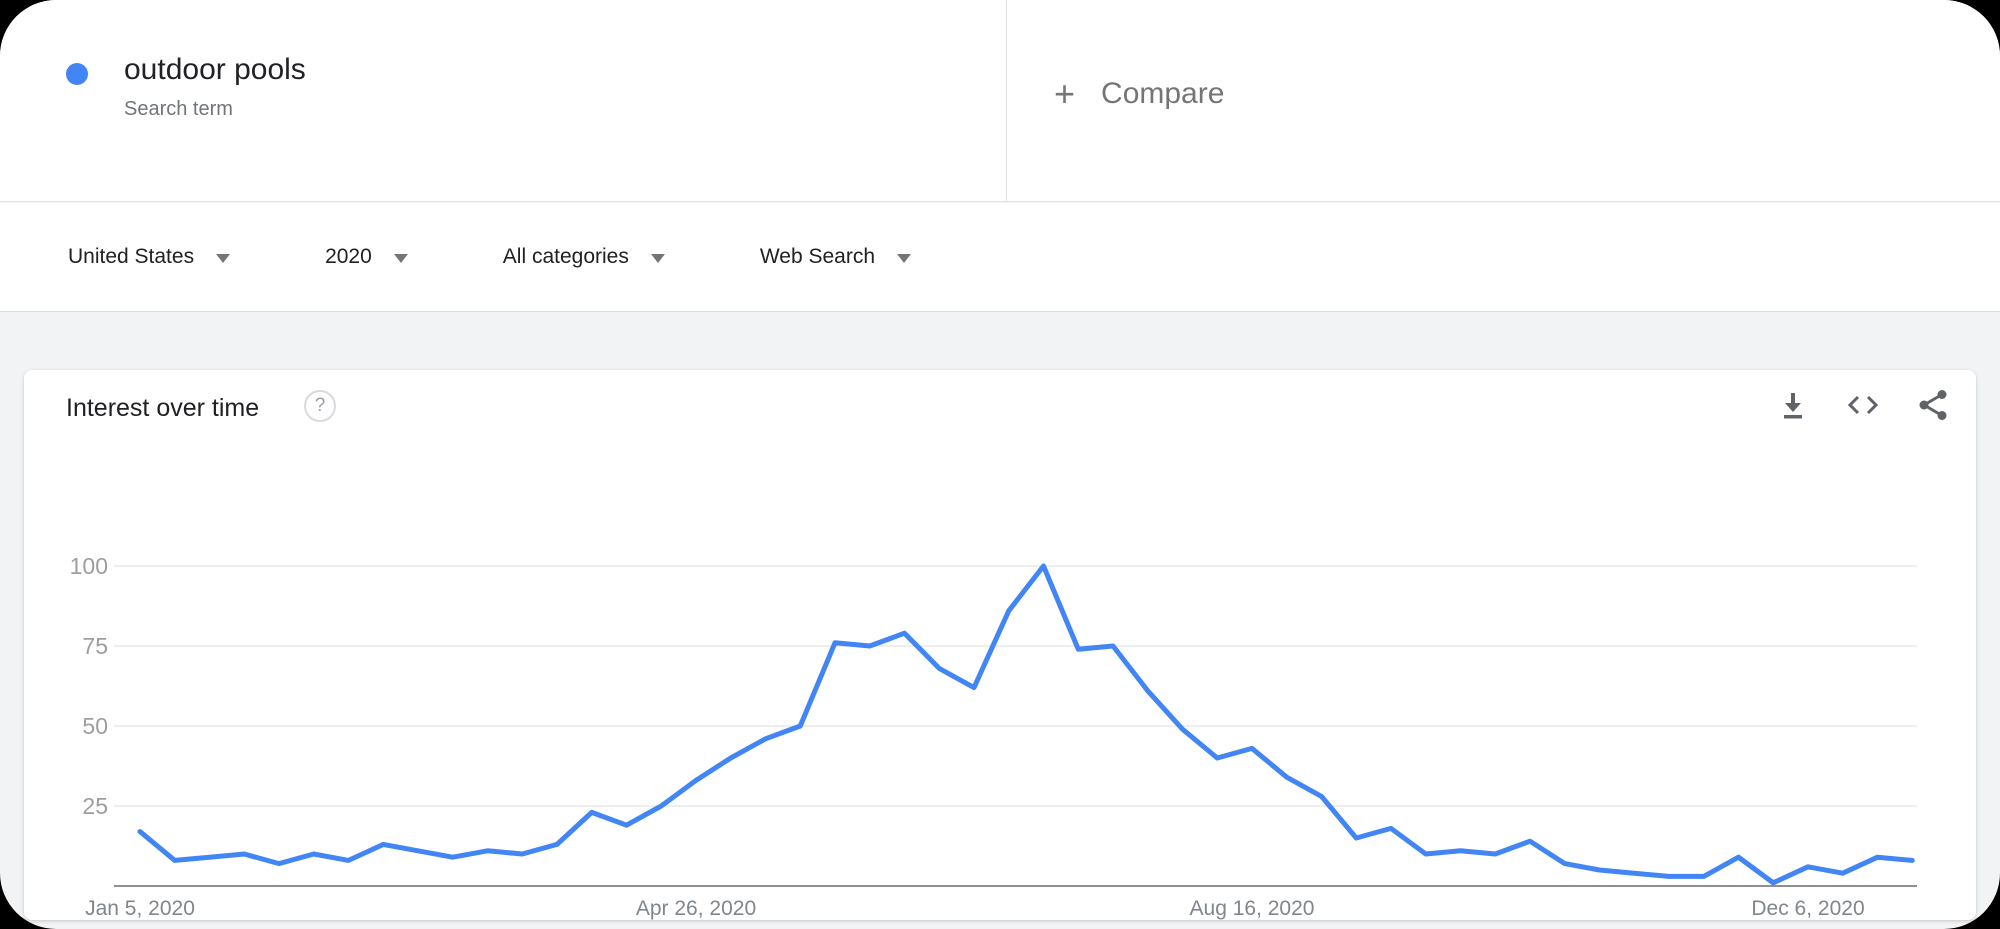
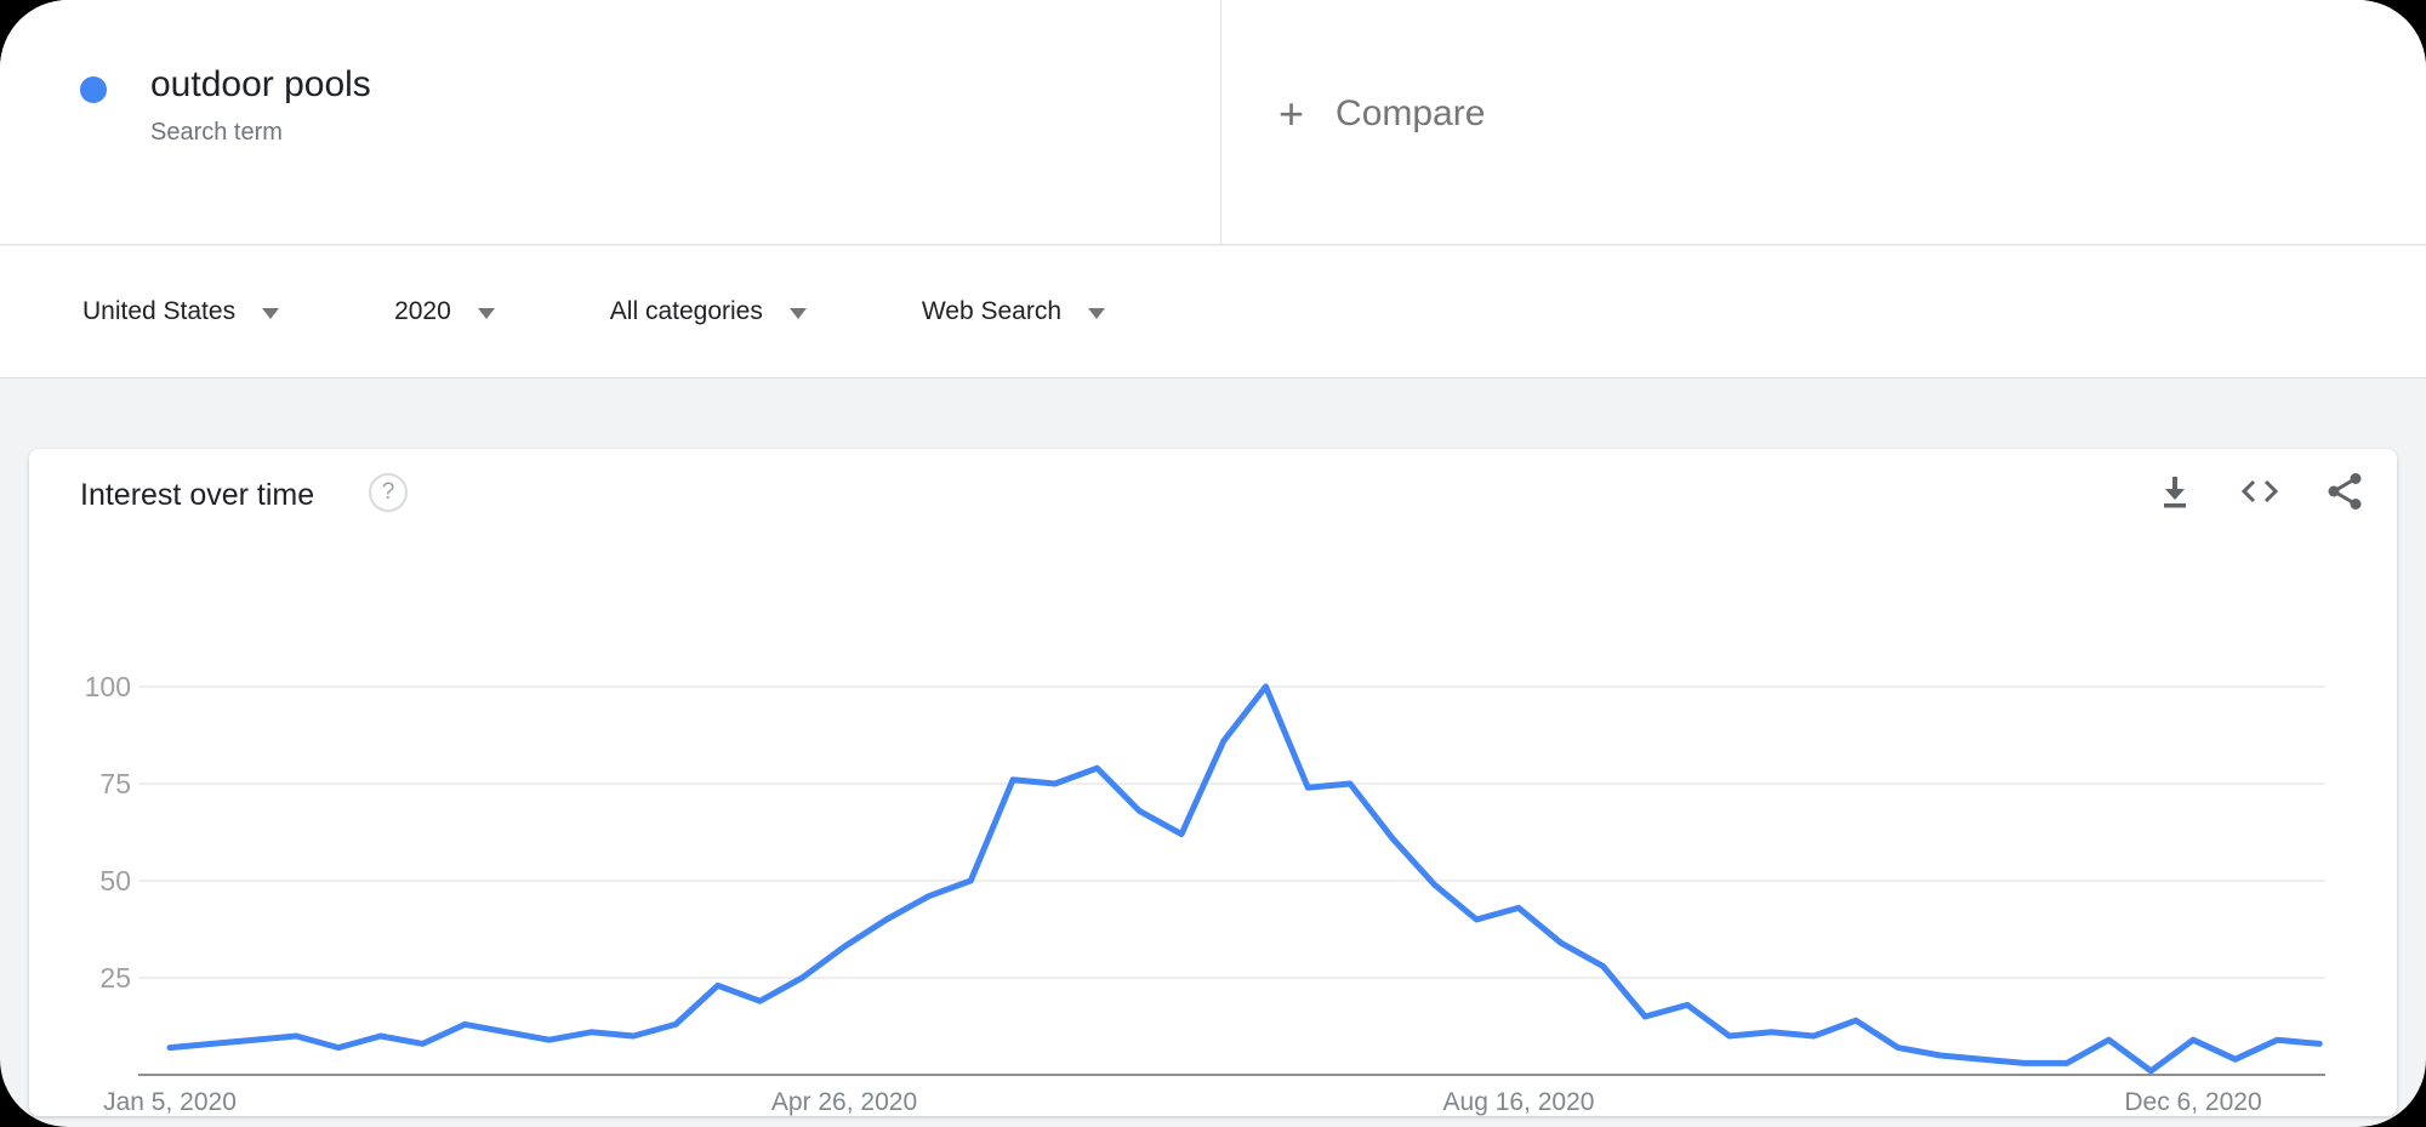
Jan 5, 2020: 17 -> 7
Dec 6, 2020: 6 -> 9
